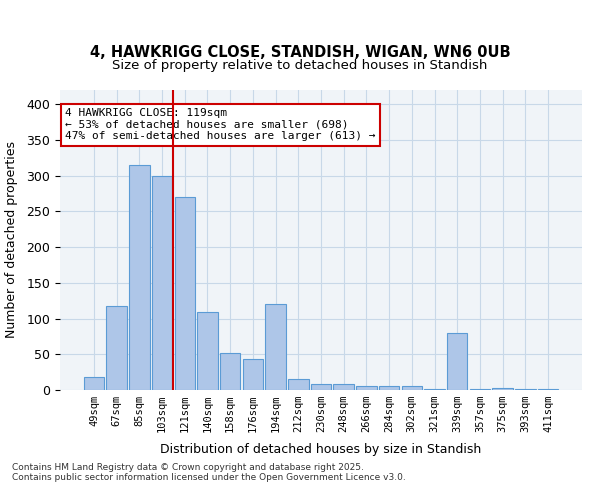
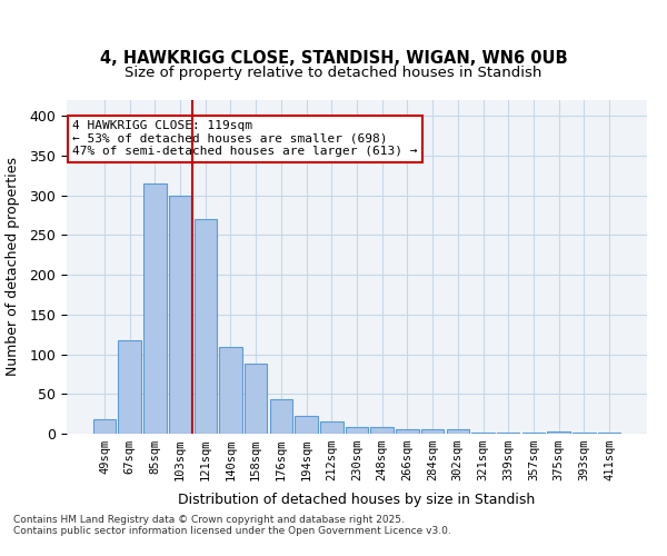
158sqm: 52 -> 88
194sqm: 120 -> 22
339sqm: 80 -> 1
